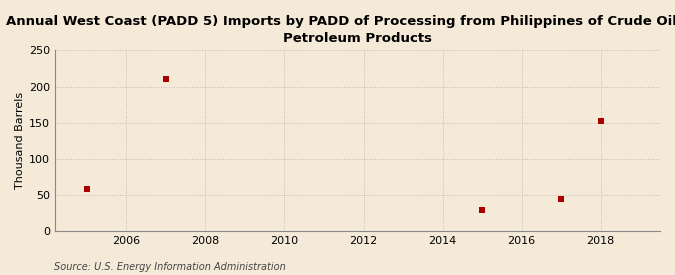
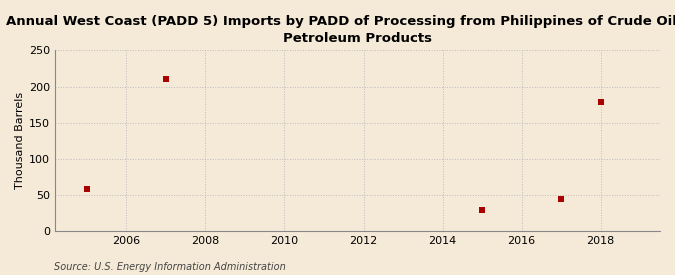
2018: 152 -> 178
